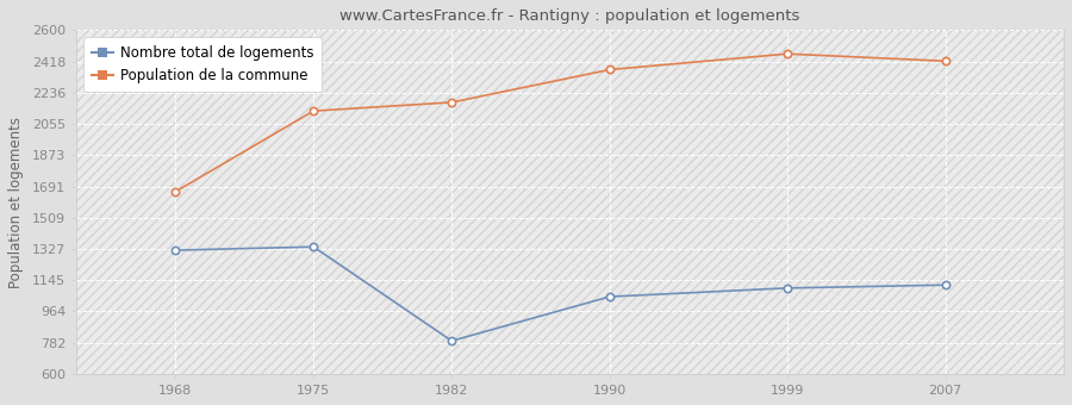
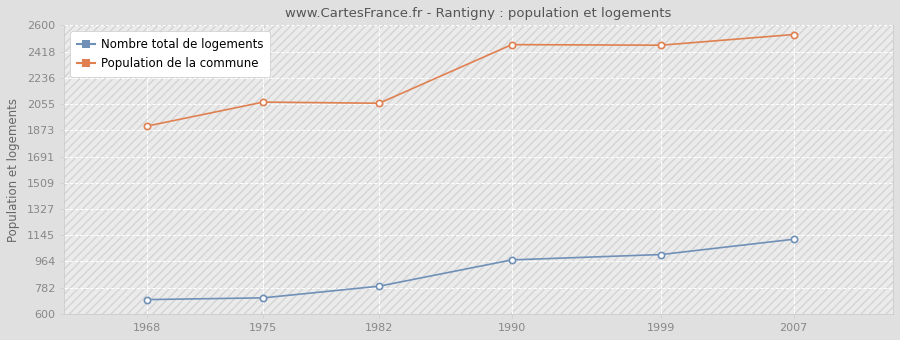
Nombre total de logements/1968: 1320 -> 700
Population de la commune/1968: 1660 -> 1900
Nombre total de logements/1975: 1340 -> 710
Population de la commune/1975: 2130 -> 2070
Population de la commune/1982: 2180 -> 2060
Nombre total de logements/1990: 1050 -> 980
Population de la commune/1990: 2370 -> 2470
Nombre total de logements/1999: 1100 -> 1010
Population de la commune/2007: 2420 -> 2540
